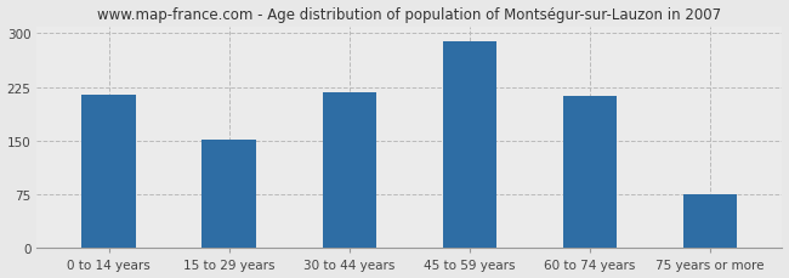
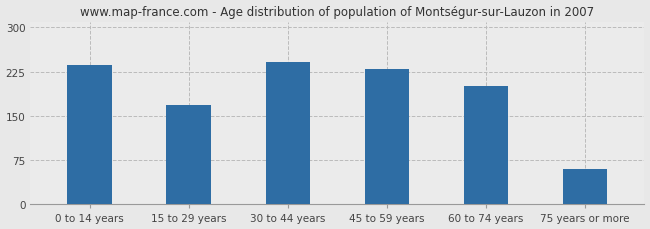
0 to 14 years: 215 -> 236
15 to 29 years: 152 -> 168
30 to 44 years: 218 -> 242
45 to 59 years: 288 -> 230
60 to 74 years: 213 -> 200
75 years or more: 76 -> 60
